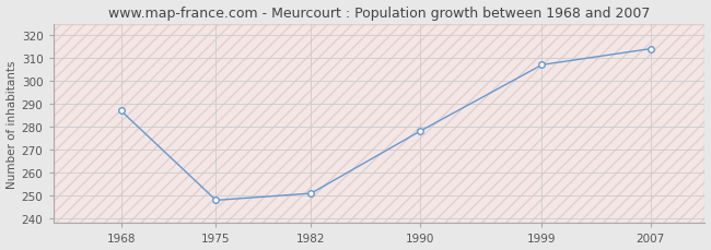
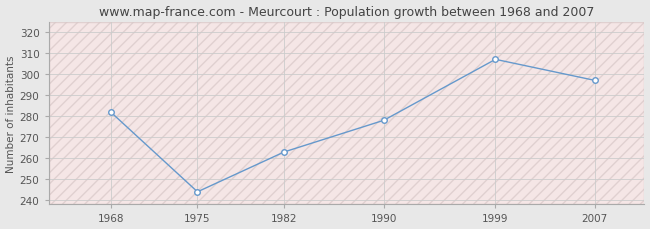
1968: 287 -> 282
1975: 248 -> 244
1982: 251 -> 263
2007: 314 -> 297
